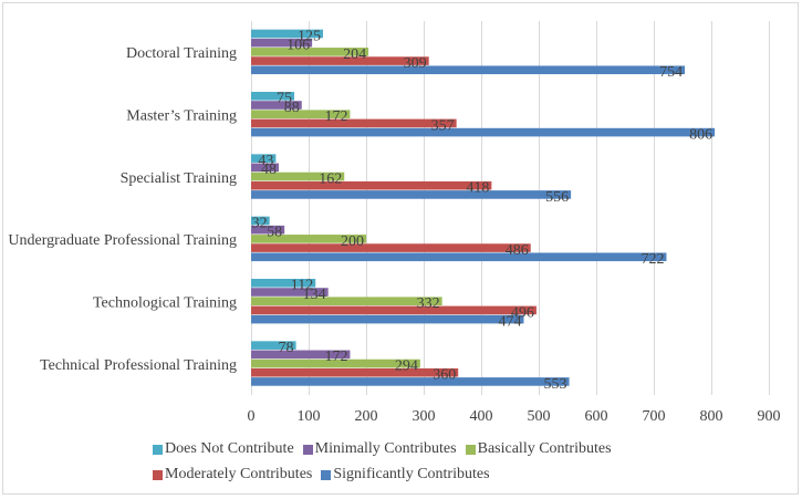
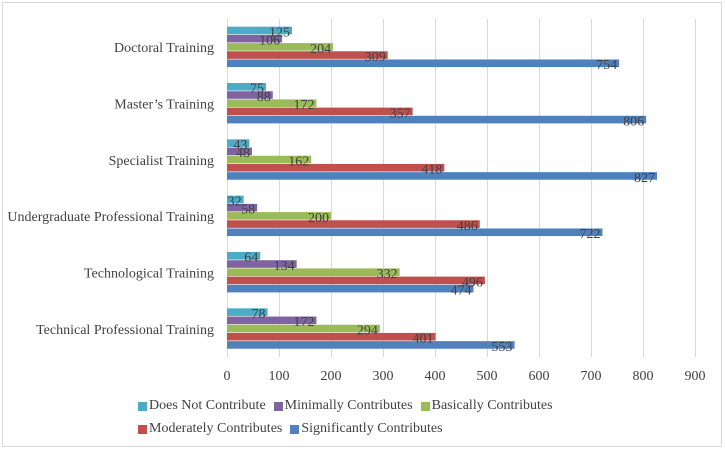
Significantly Contributes/Specialist Training: 556 -> 827
Does Not Contribute/Technological Training: 112 -> 64
Moderately Contributes/Technical Professional Training: 360 -> 401
